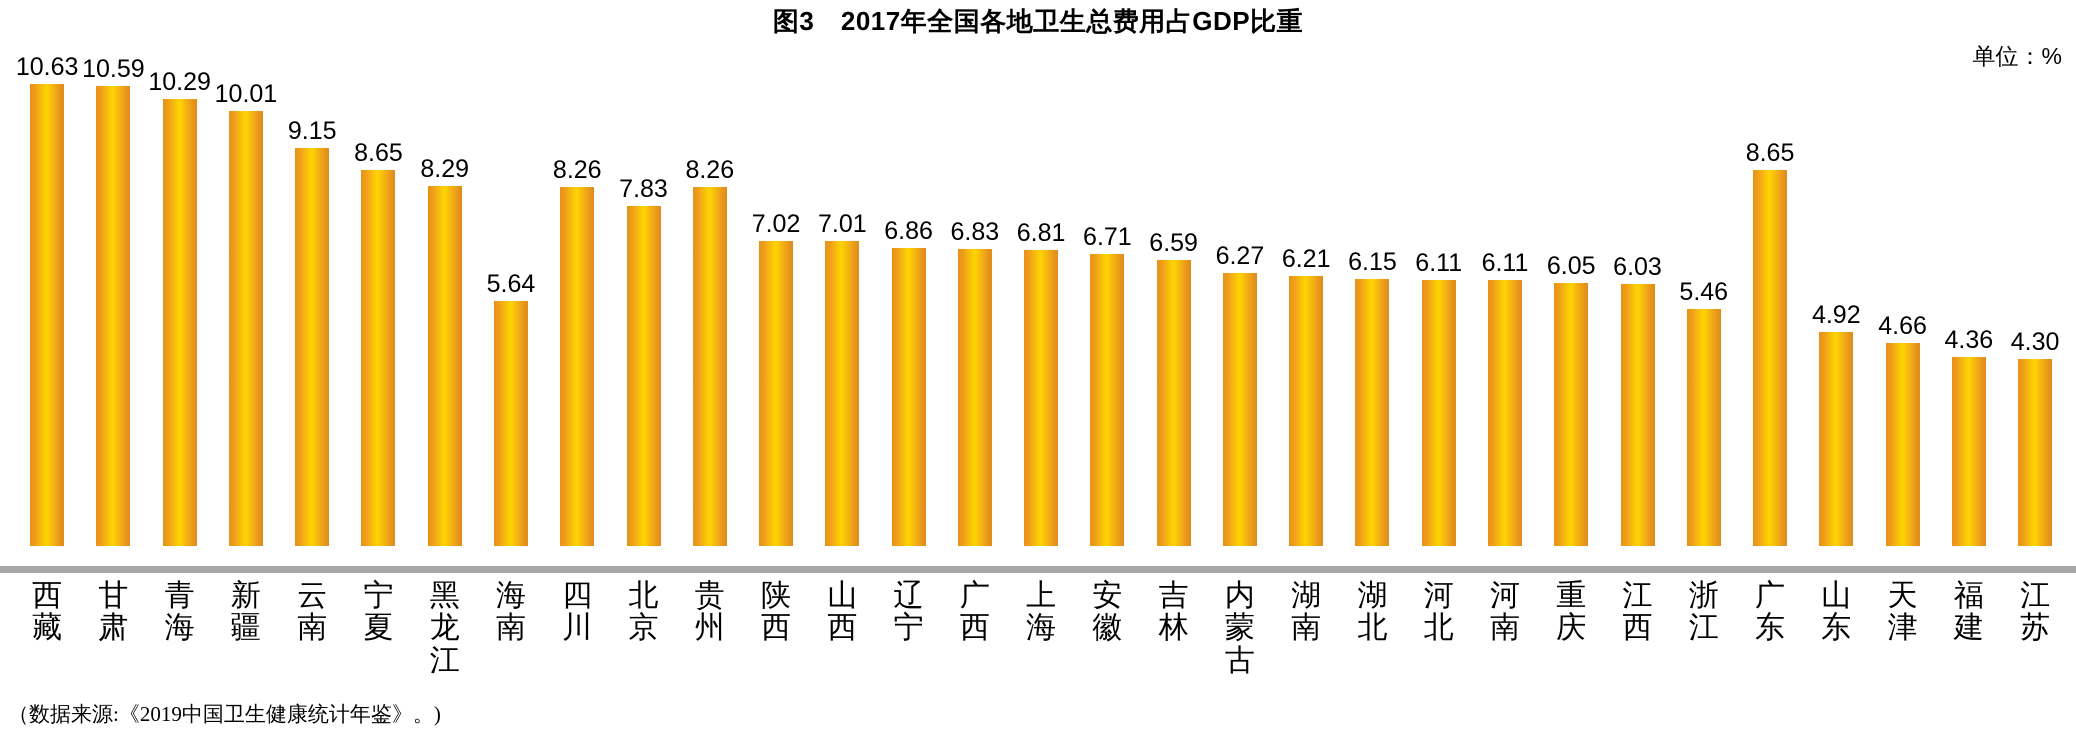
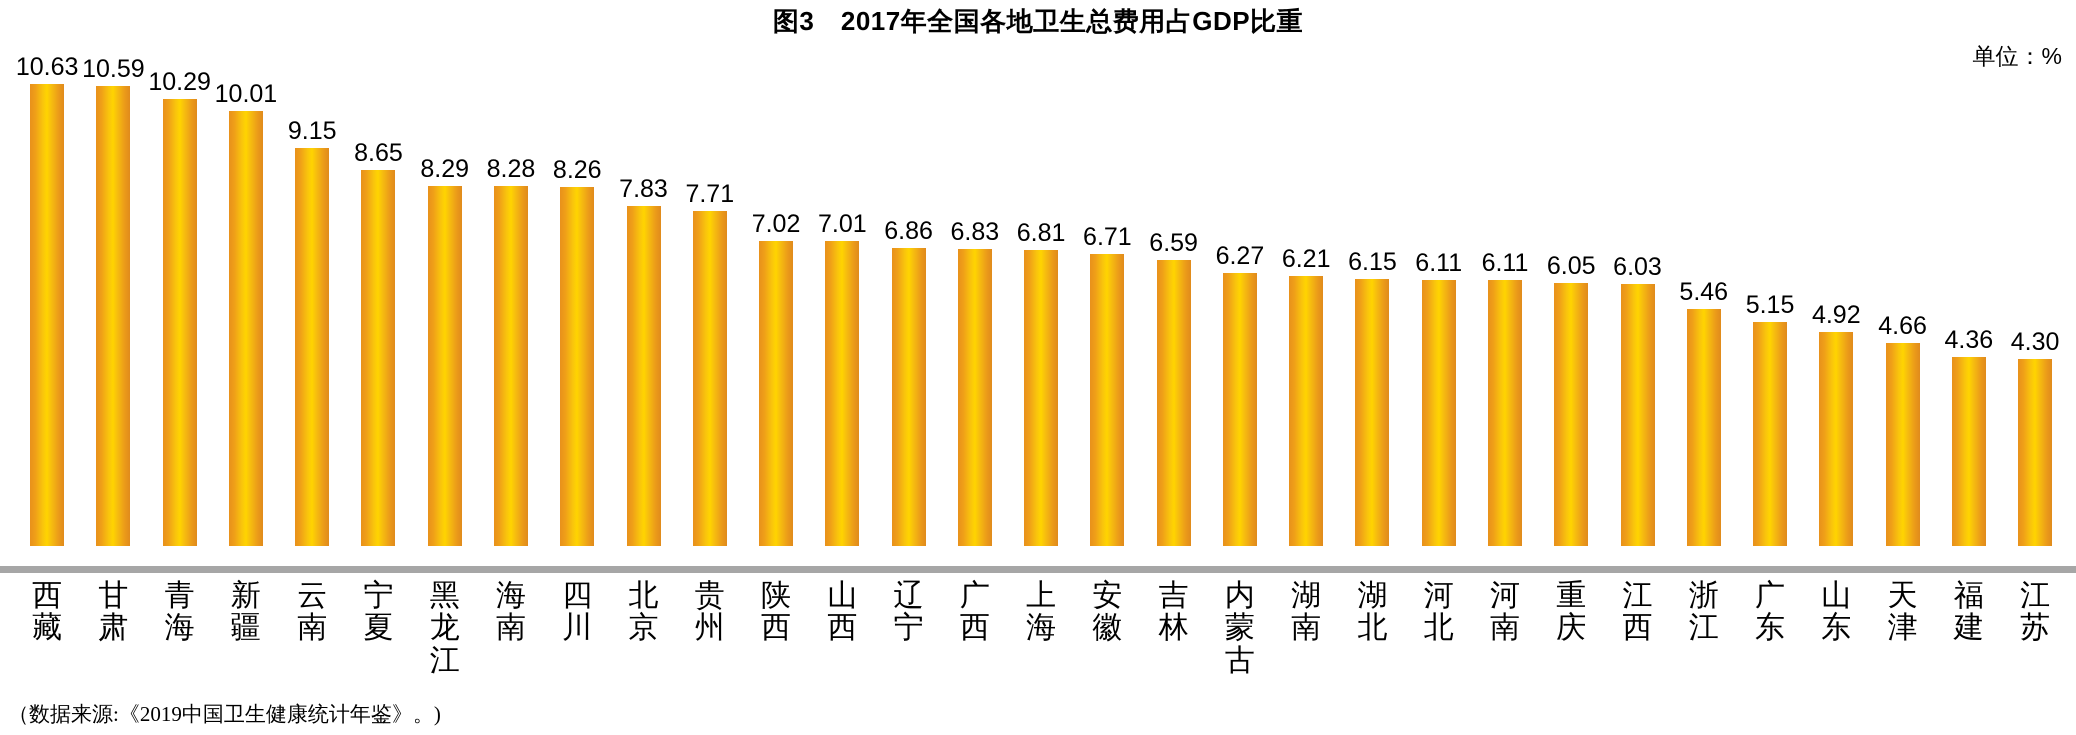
海南: 5.64 -> 8.28
贵州: 8.26 -> 7.71
广东: 8.65 -> 5.15
